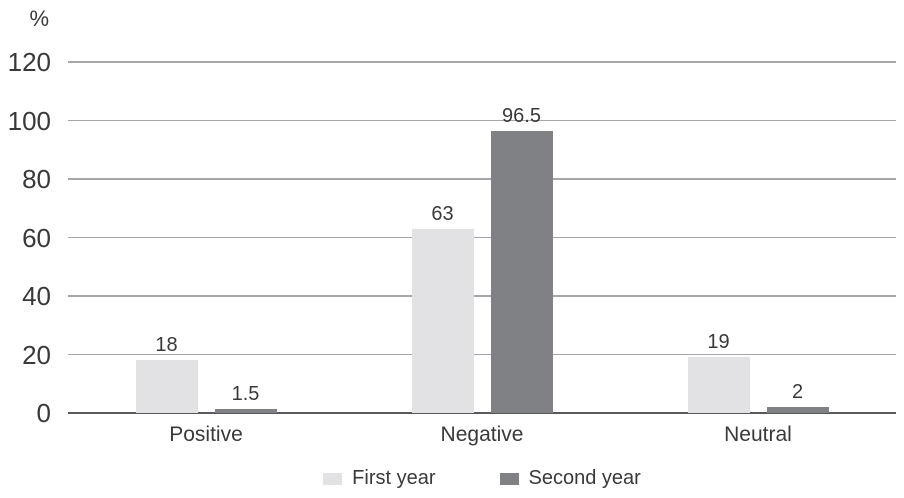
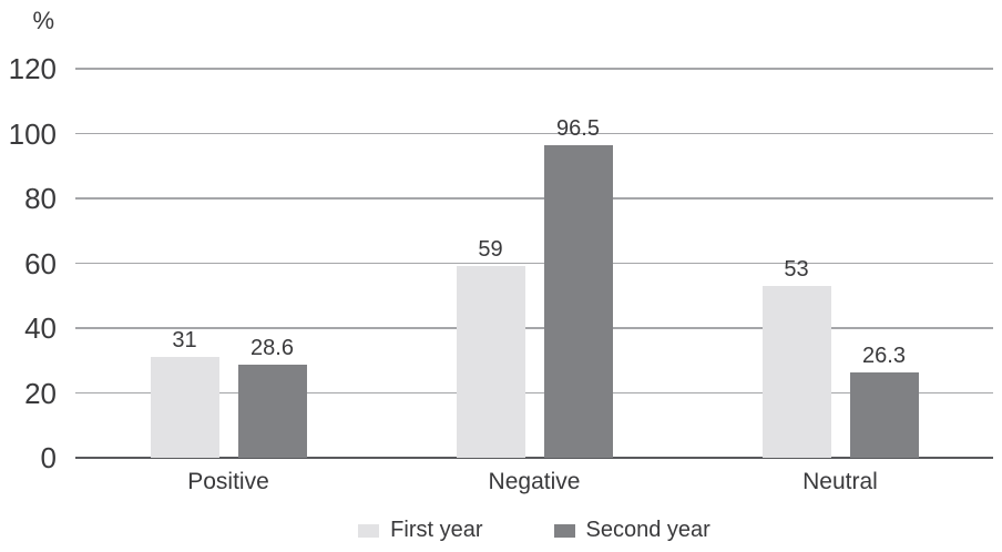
First year/Positive: 18 -> 31
Second year/Positive: 1.5 -> 28.6
First year/Negative: 63 -> 59
First year/Neutral: 19 -> 53
Second year/Neutral: 2 -> 26.3
